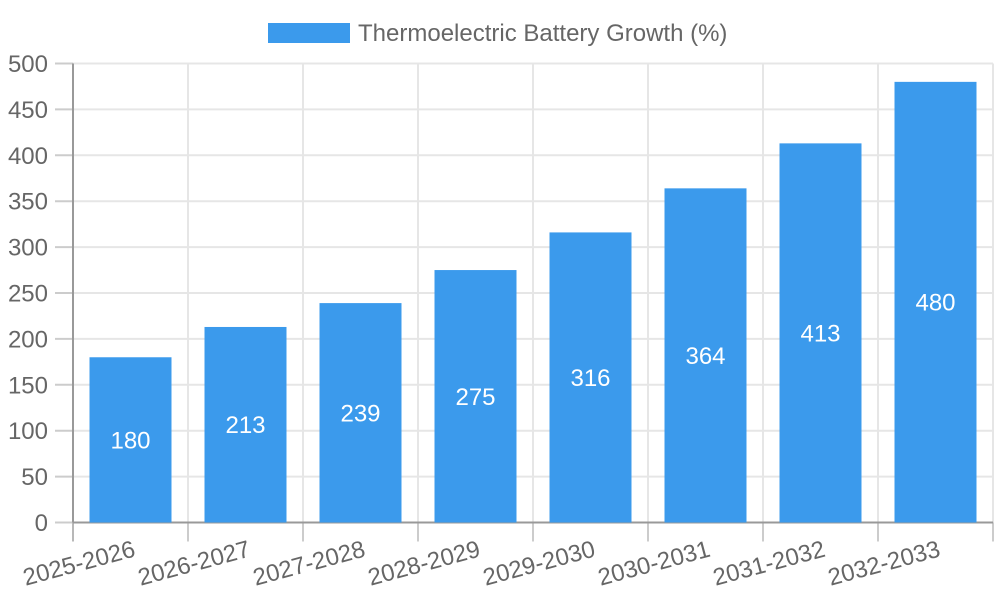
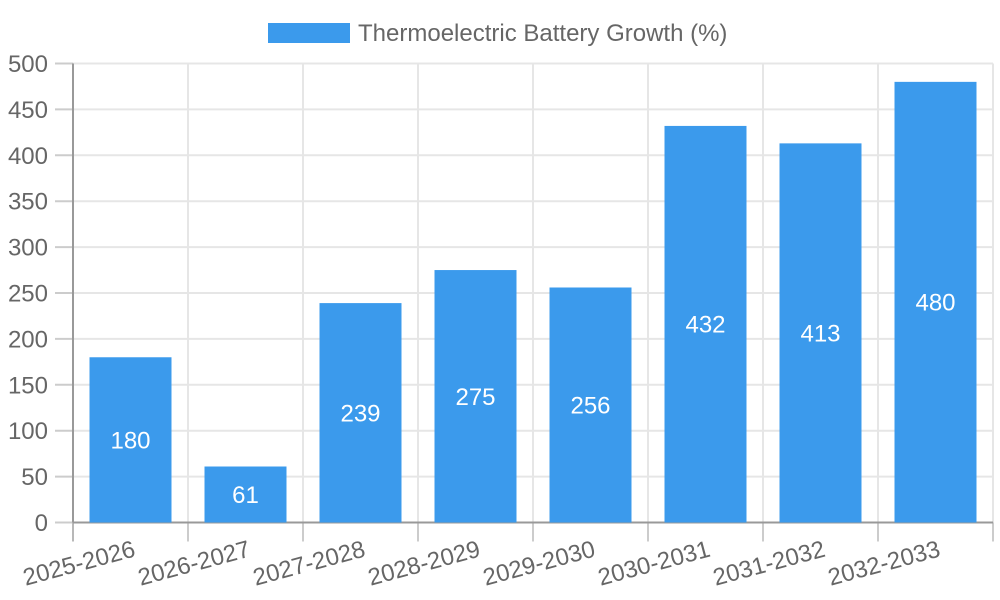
2026-2027: 213 -> 61
2029-2030: 316 -> 256
2030-2031: 364 -> 432
